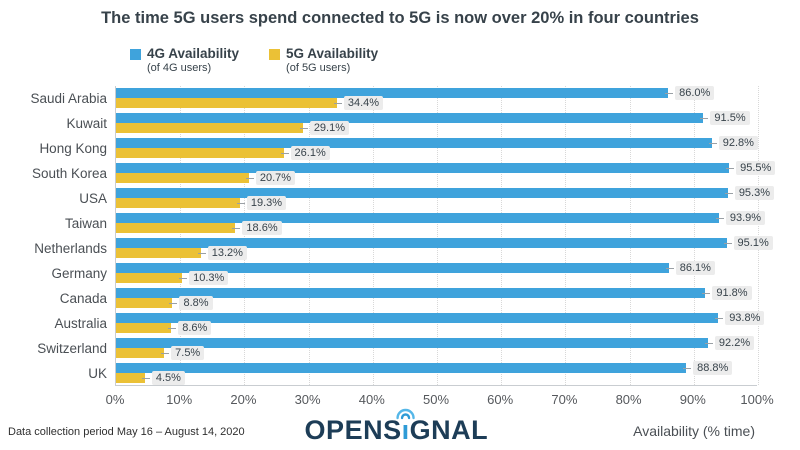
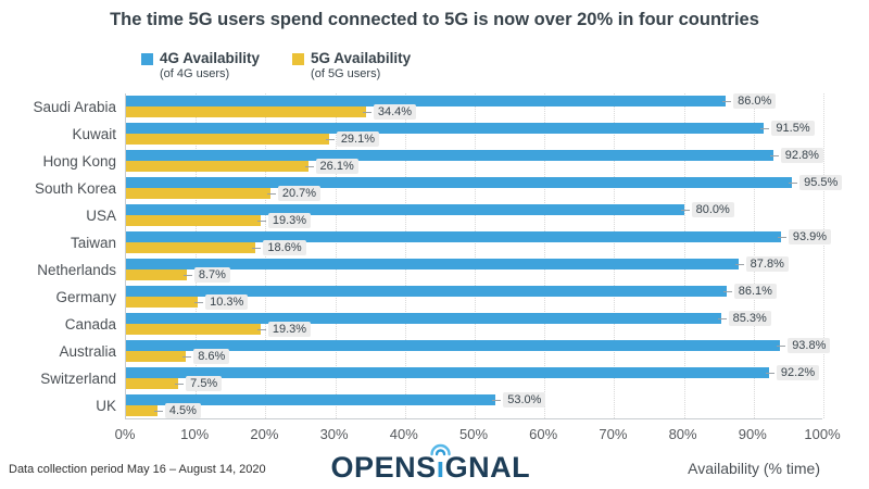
4G Availability (of 4G users)/USA: 95.3% -> 80.0%
4G Availability (of 4G users)/Netherlands: 95.1% -> 87.8%
5G Availability (of 5G users)/Netherlands: 13.2% -> 8.7%
4G Availability (of 4G users)/Canada: 91.8% -> 85.3%
5G Availability (of 5G users)/Canada: 8.8% -> 19.3%
4G Availability (of 4G users)/UK: 88.8% -> 53.0%
